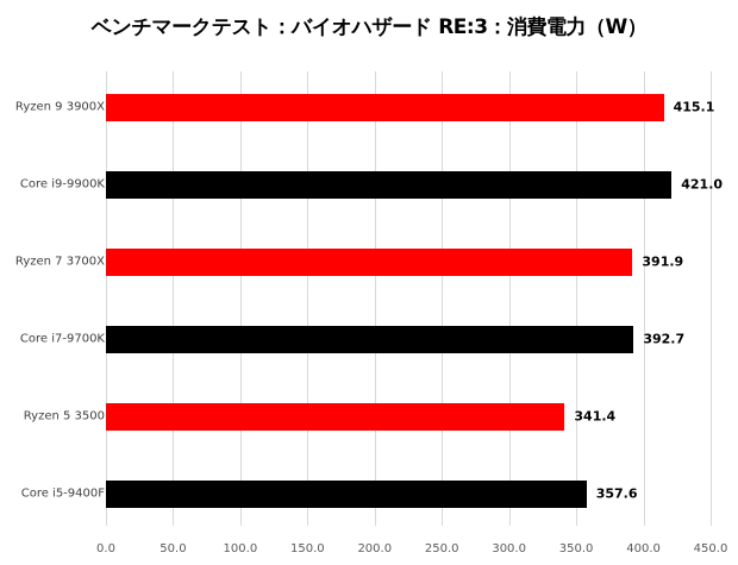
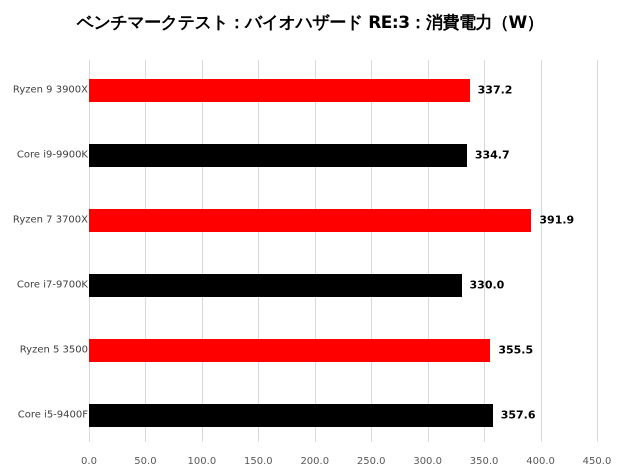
Ryzen 9 3900X: 415.1 -> 337.2
Core i9-9900K: 421.0 -> 334.7
Core i7-9700K: 392.7 -> 330.0
Ryzen 5 3500: 341.4 -> 355.5
